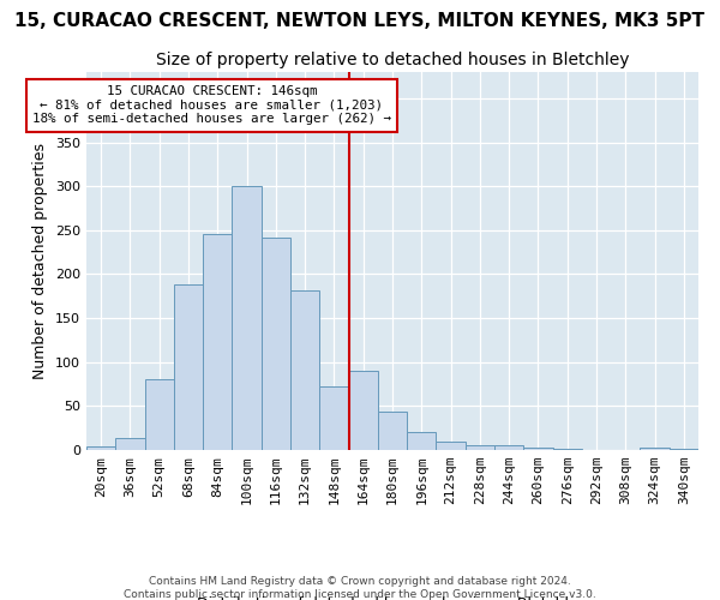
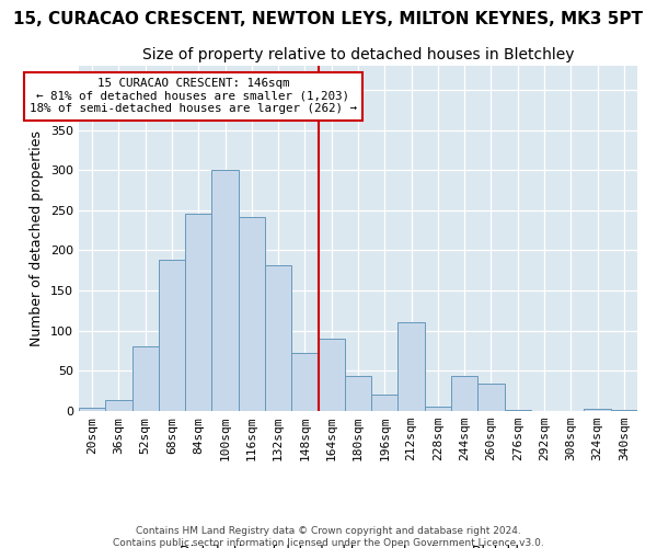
212sqm: 10 -> 110
244sqm: 5 -> 44
260sqm: 3 -> 34
